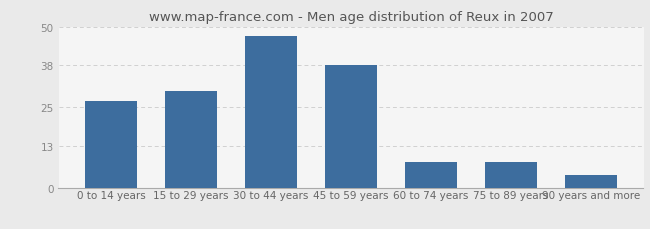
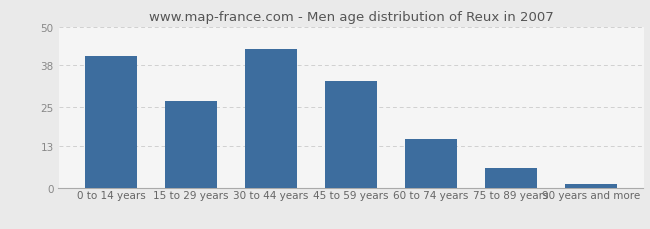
0 to 14 years: 27 -> 41
15 to 29 years: 30 -> 27
30 to 44 years: 47 -> 43
45 to 59 years: 38 -> 33
60 to 74 years: 8 -> 15
75 to 89 years: 8 -> 6
90 years and more: 4 -> 1
